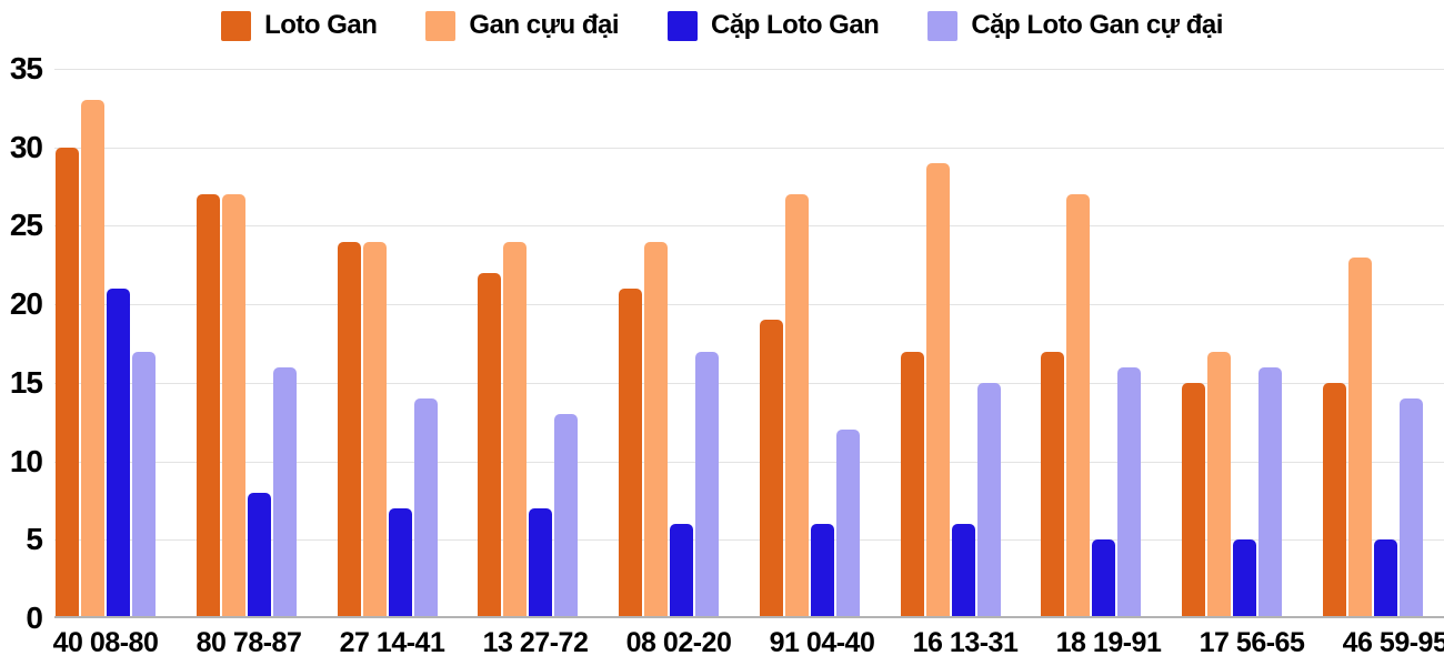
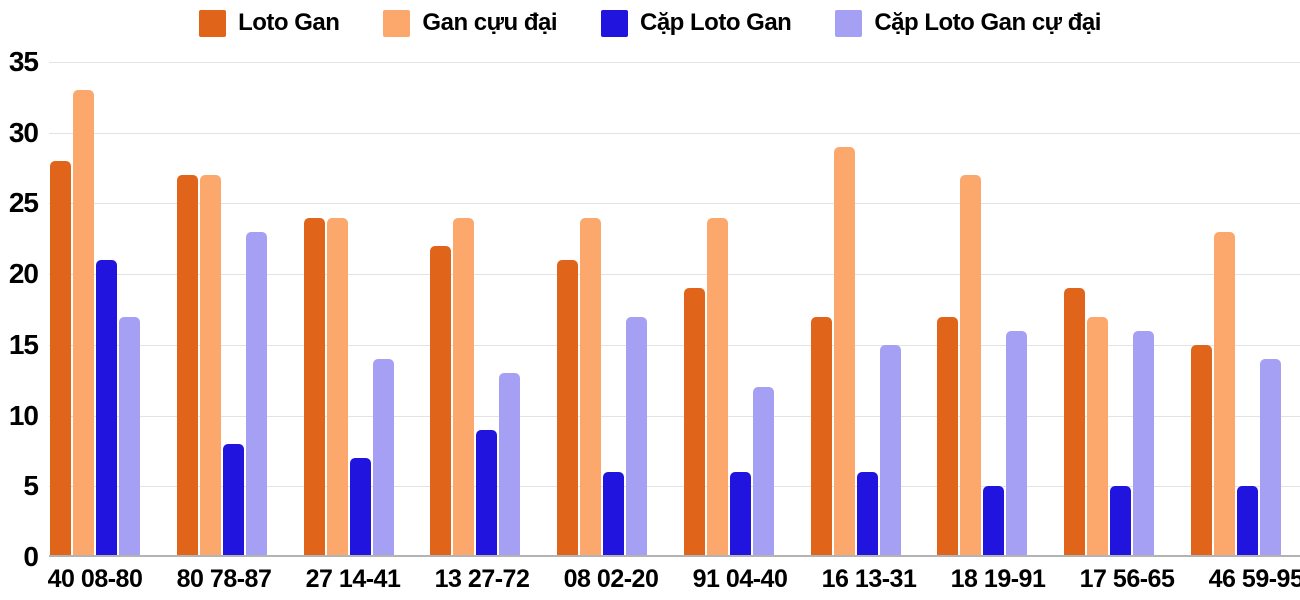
Loto Gan/40 08-80: 30 -> 28
Cặp Loto Gan cự đại/80 78-87: 16 -> 23
Cặp Loto Gan/13 27-72: 7 -> 9
Gan cựu đại/91 04-40: 27 -> 24
Loto Gan/17 56-65: 15 -> 19
